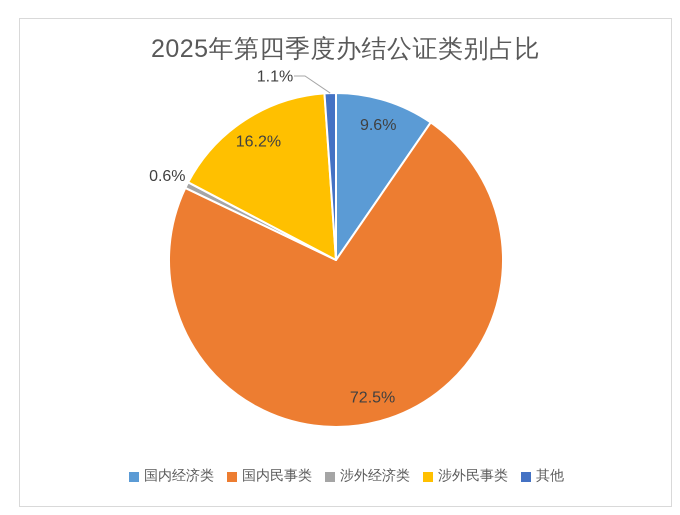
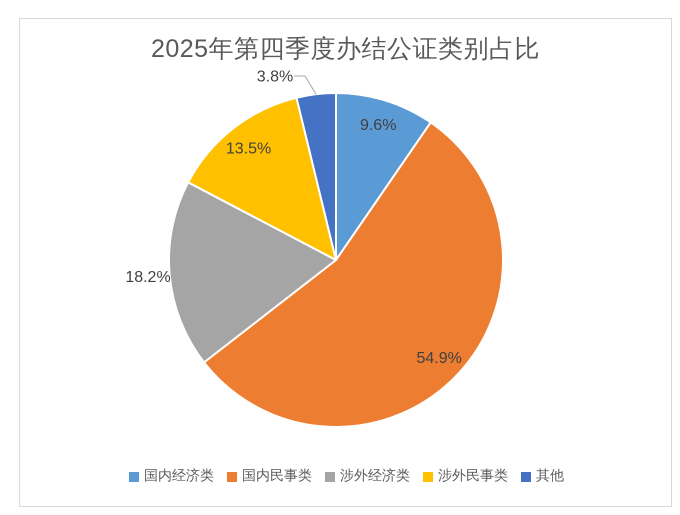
国内民事类: 72.5% -> 54.9%
涉外经济类: 0.6% -> 18.2%
涉外民事类: 16.2% -> 13.5%
其他: 1.1% -> 3.8%
